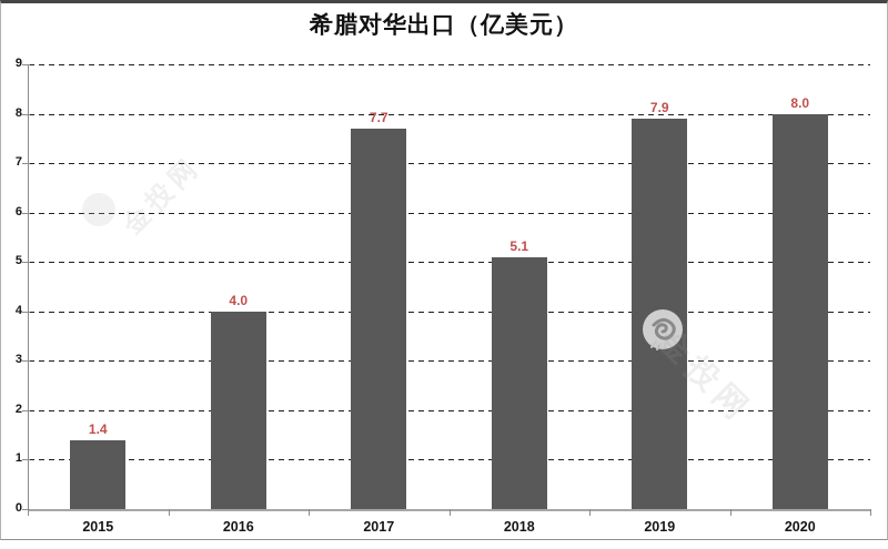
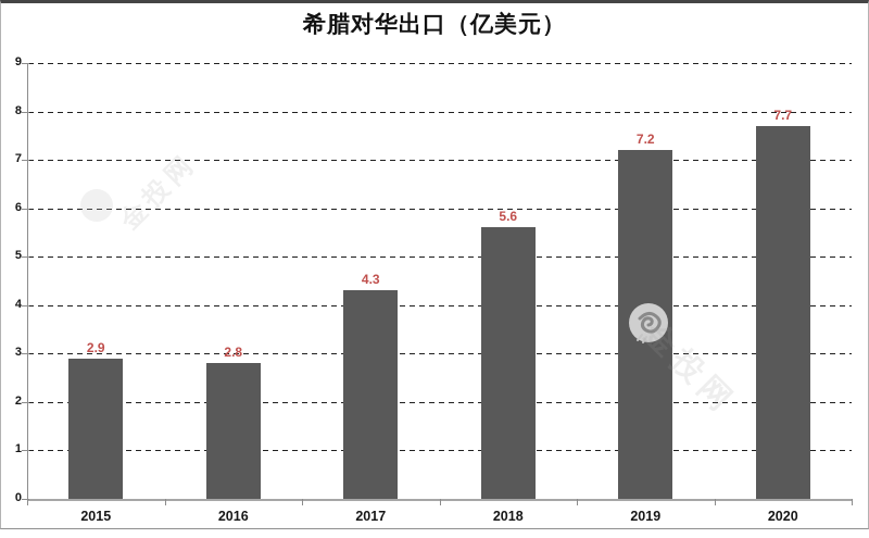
2015: 1.4 -> 2.9
2016: 4.0 -> 2.8
2017: 7.7 -> 4.3
2018: 5.1 -> 5.6
2019: 7.9 -> 7.2
2020: 8.0 -> 7.7
